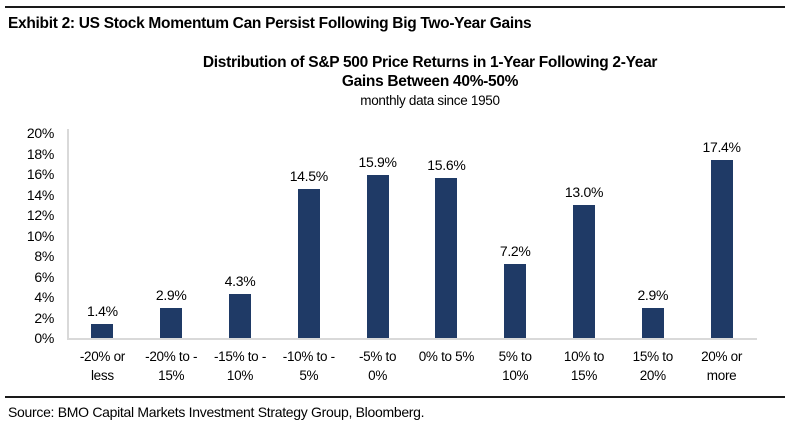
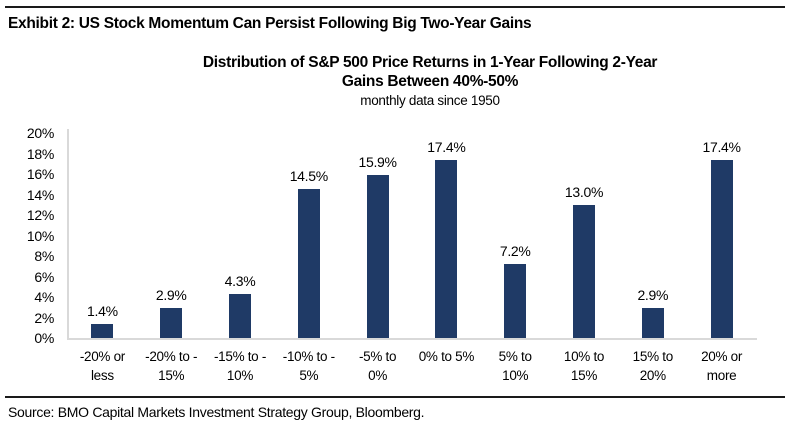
0% to 5%: 15.6% -> 17.4%
